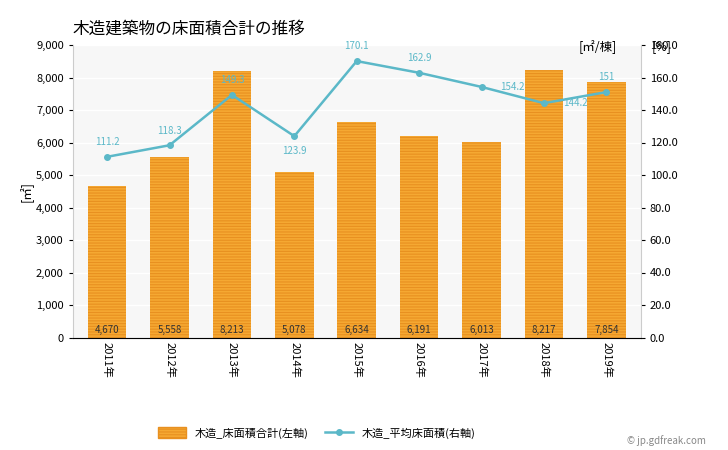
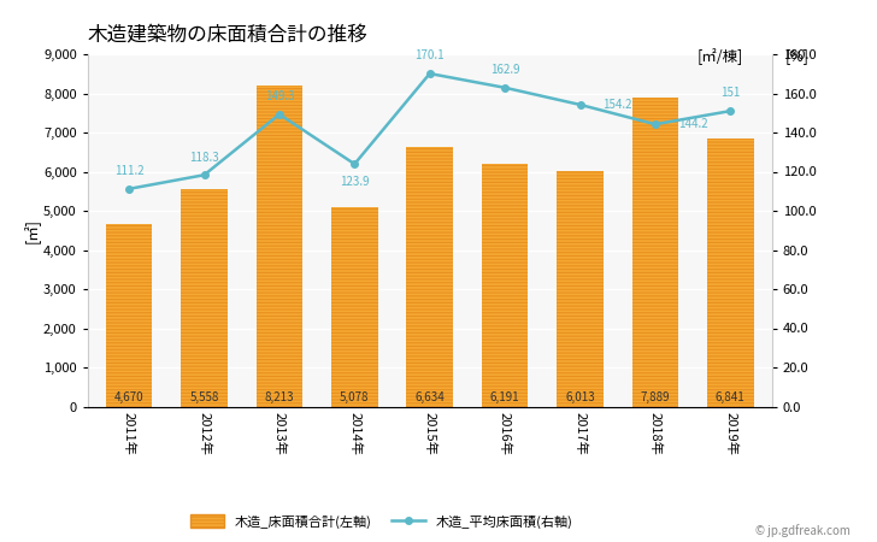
木造_床面積合計(左軸)/2018年: 8,217 -> 7,889
木造_床面積合計(左軸)/2019年: 7,854 -> 6,841
